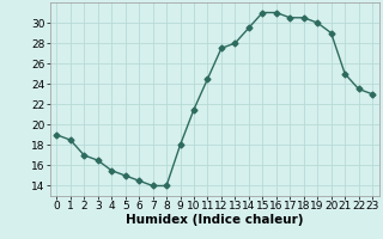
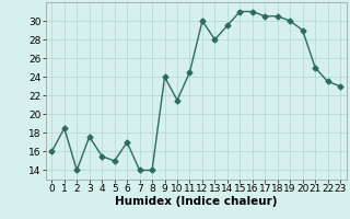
0: 19.0 -> 16.0
2: 17.0 -> 14.0
3: 16.5 -> 17.6
6: 14.5 -> 17.0
9: 18.0 -> 24.0
12: 27.5 -> 30.0
